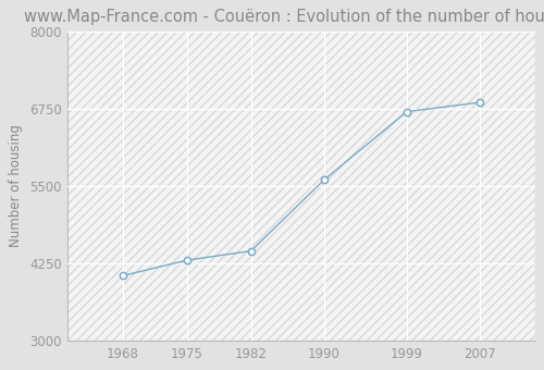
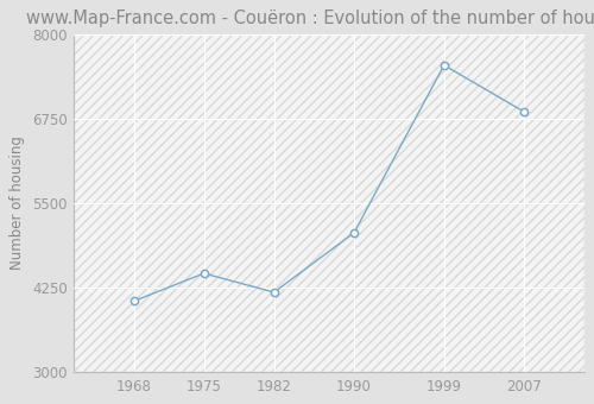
1975: 4300 -> 4460
1982: 4450 -> 4180
1990: 5600 -> 5060
1999: 6700 -> 7540
